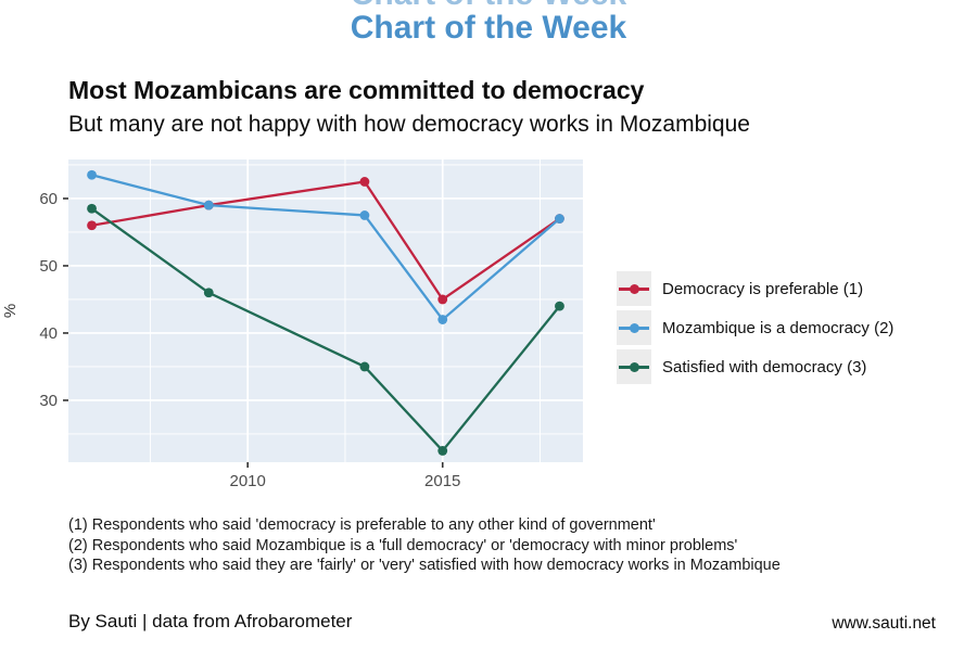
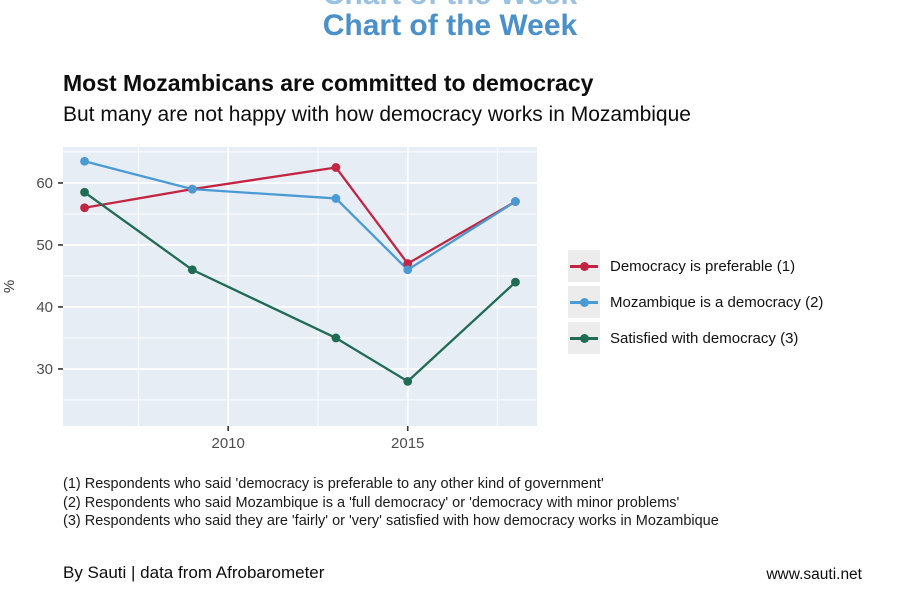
Democracy is preferable (1)/2015: 45 -> 47
Mozambique is a democracy (2)/2015: 42 -> 46
Satisfied with democracy (3)/2015: 22 -> 28
